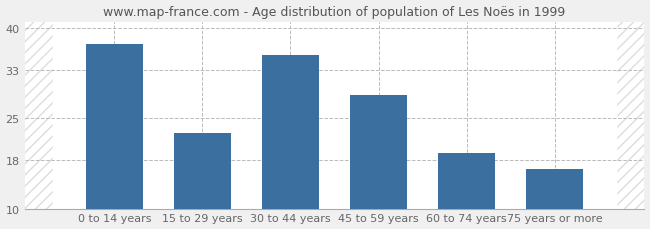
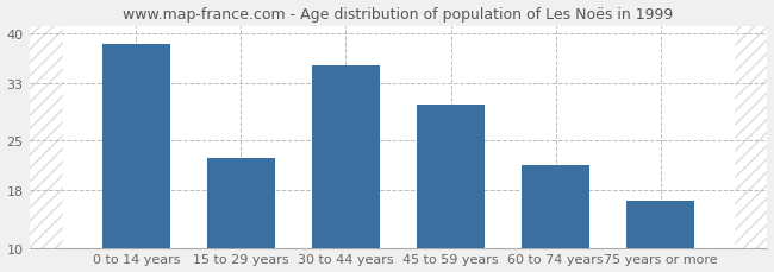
0 to 14 years: 37.2 -> 38.5
45 to 59 years: 28.8 -> 30.0
60 to 74 years: 19.2 -> 21.5
